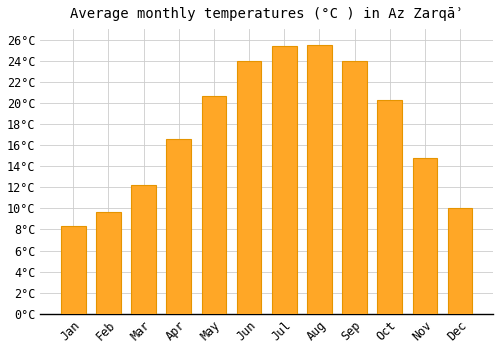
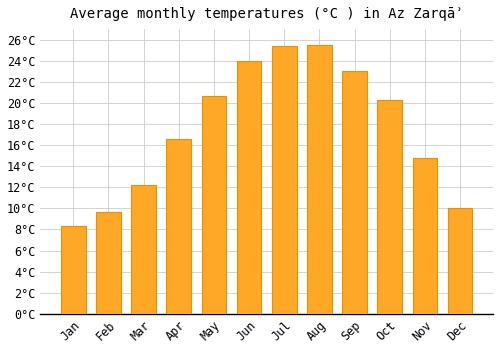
Sep: 24.0°C -> 23.0°C
